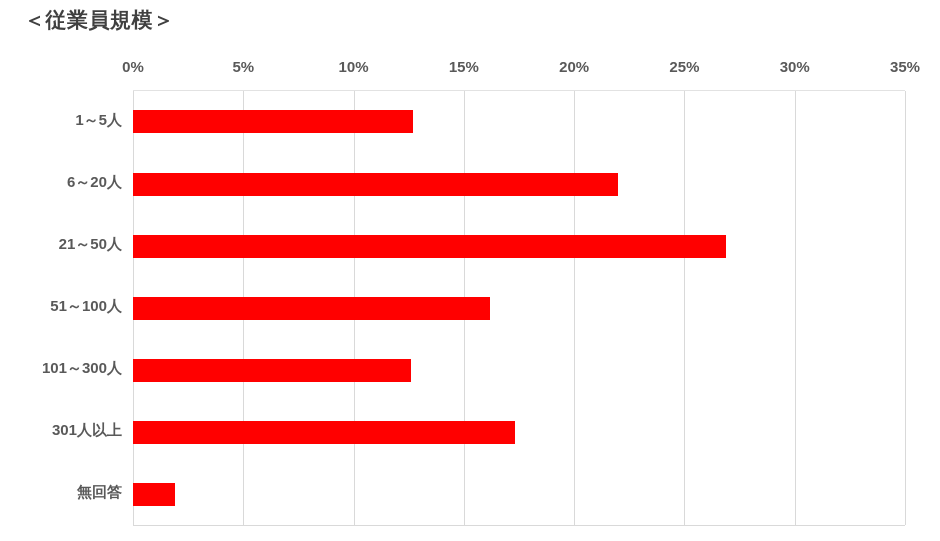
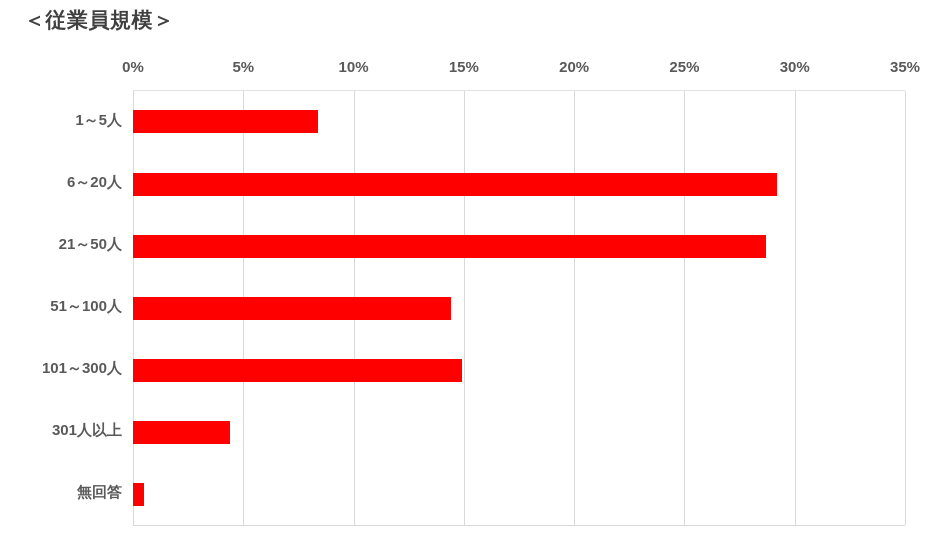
1～5人: 12.7% -> 8.4%
6～20人: 22.0% -> 29.2%
21～50人: 26.9% -> 28.7%
51～100人: 16.2% -> 14.4%
101～300人: 12.6% -> 14.9%
301人以上: 17.3% -> 4.4%
無回答: 1.9% -> 0.5%
